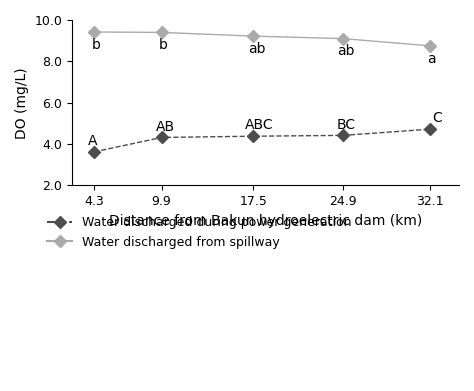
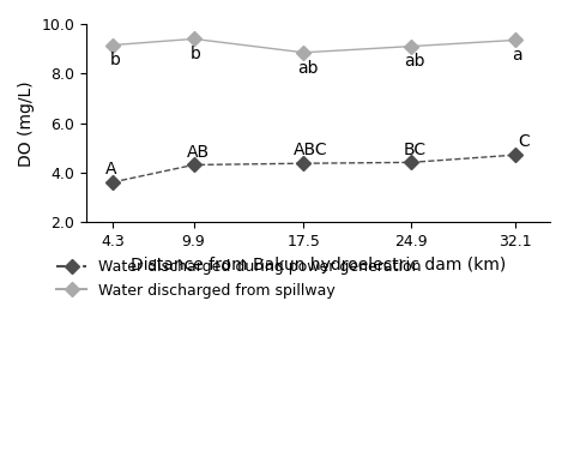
Water discharged from spillway/4.3: 9.42 -> 9.15
Water discharged from spillway/17.5: 9.22 -> 8.85
Water discharged from spillway/32.1: 8.75 -> 9.35
